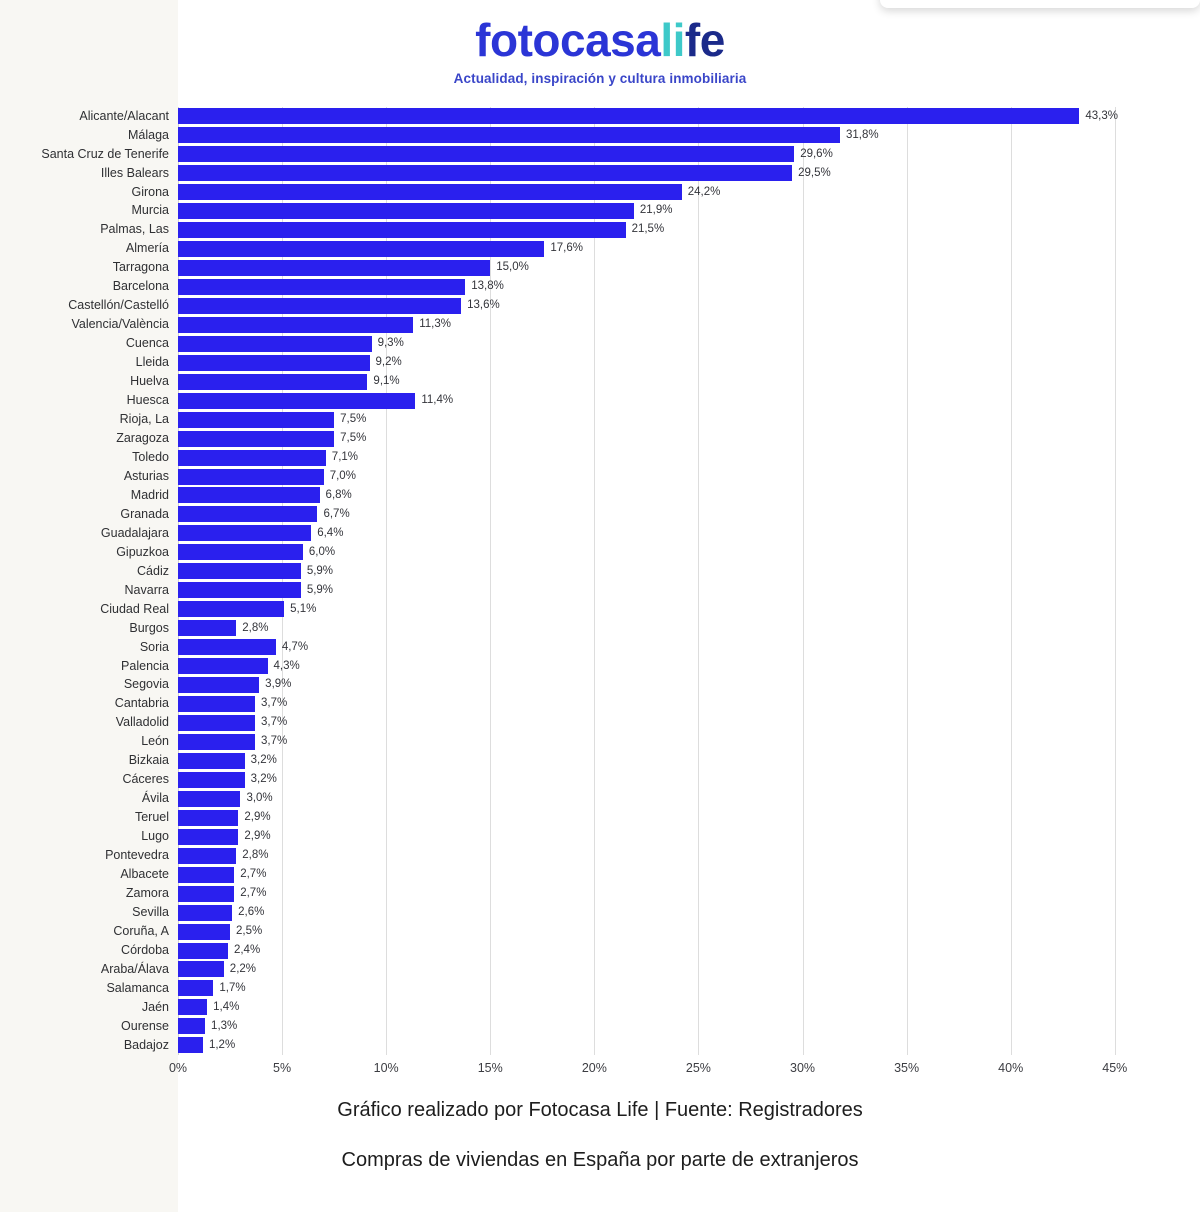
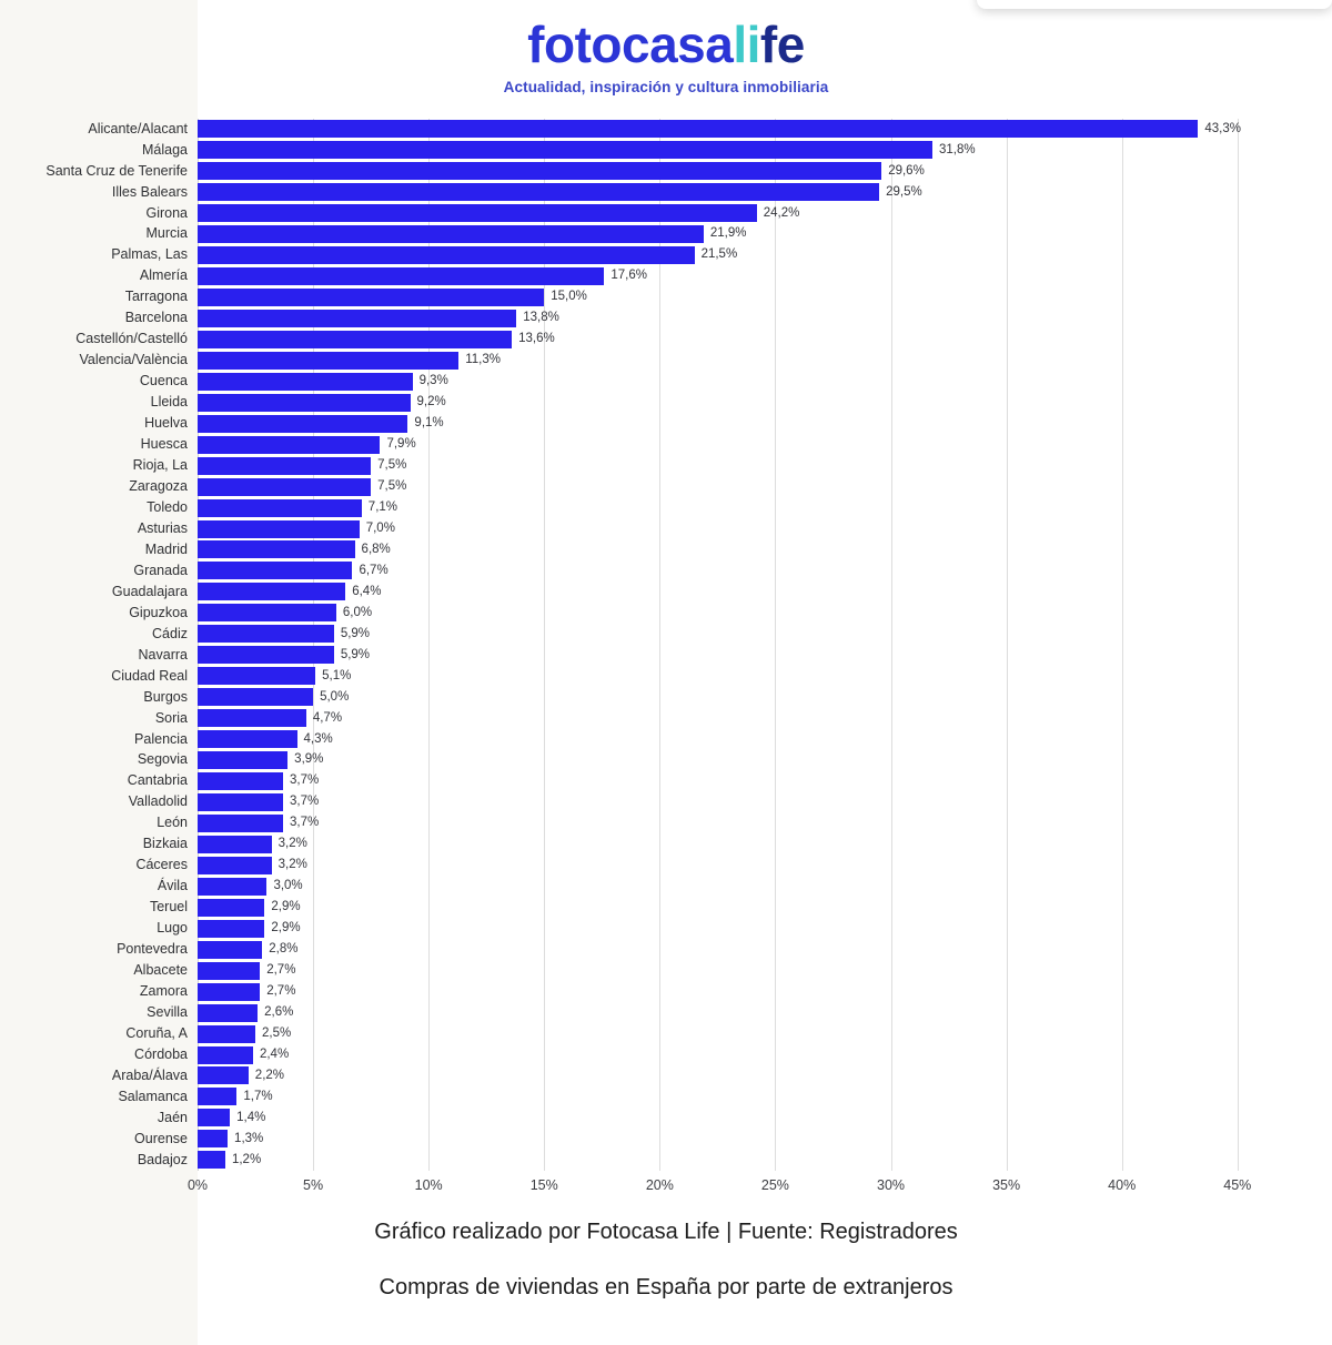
Huesca: 11,4% -> 7,9%
Burgos: 2,8% -> 5,0%
